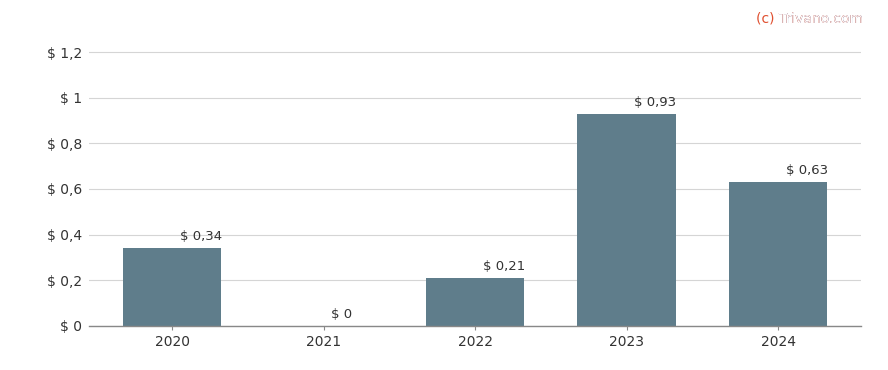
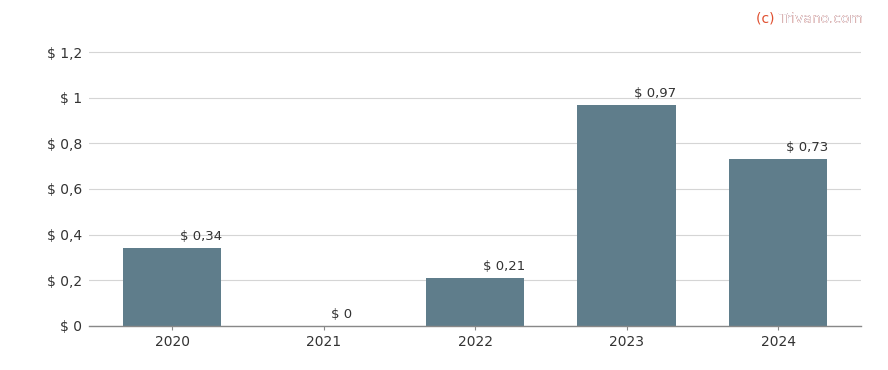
2023: 0,93 -> 0,97
2024: 0,63 -> 0,73
